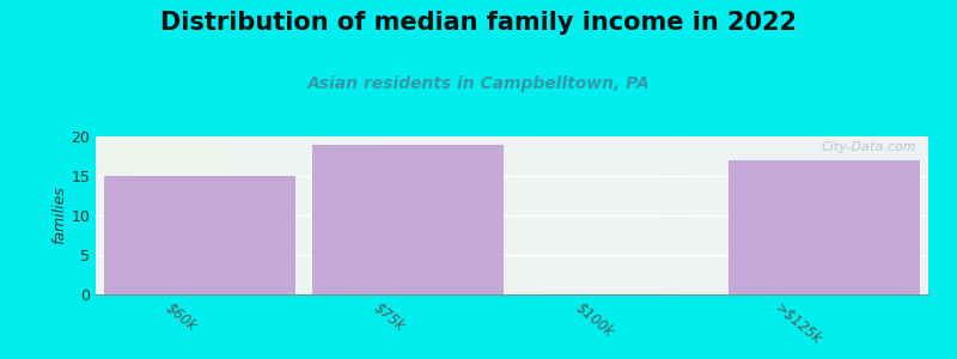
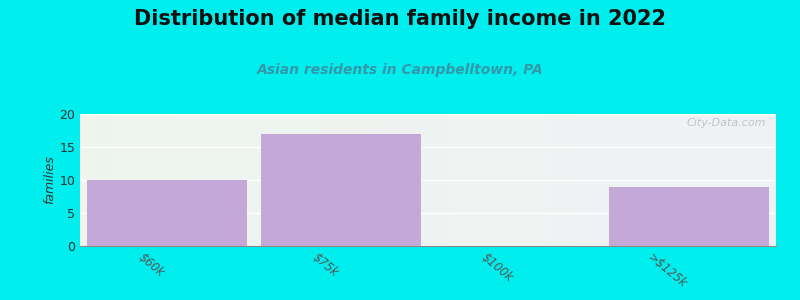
$60k: 15 -> 10
$75k: 19 -> 17
>$125k: 17 -> 9
